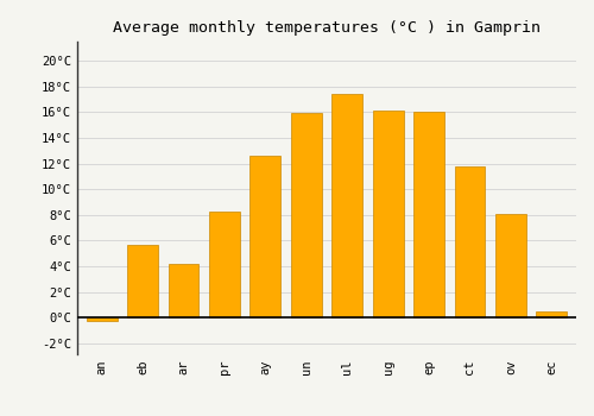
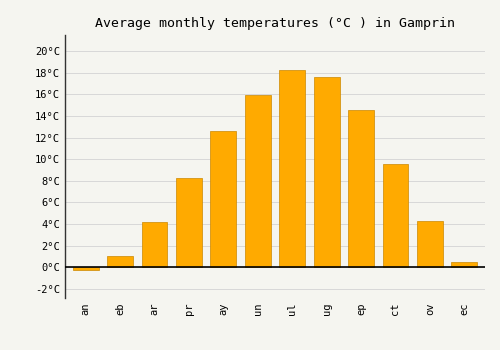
eb: 5.7°C -> 1.0°C
ul: 17.4°C -> 18.3°C
ug: 16.1°C -> 17.6°C
ep: 16.0°C -> 14.6°C
ct: 11.8°C -> 9.6°C
ov: 8.1°C -> 4.3°C
